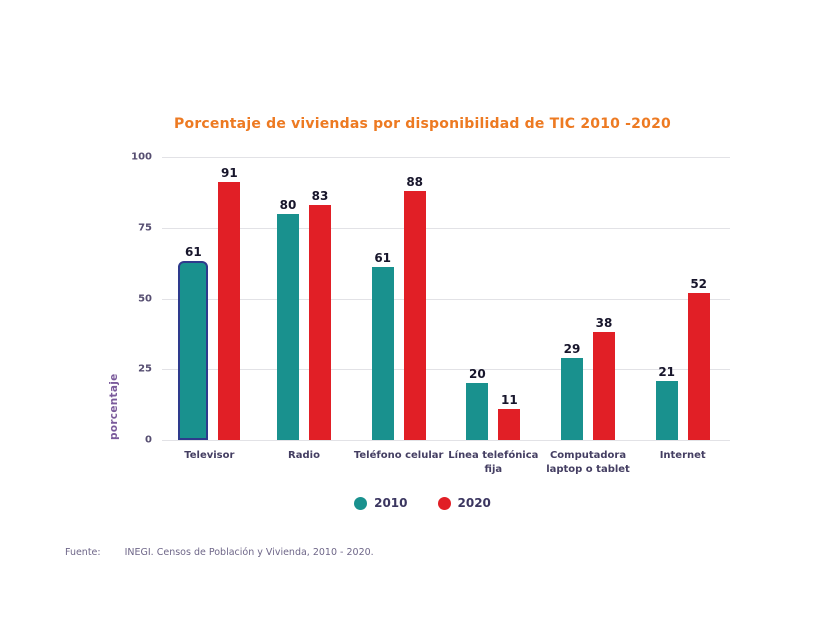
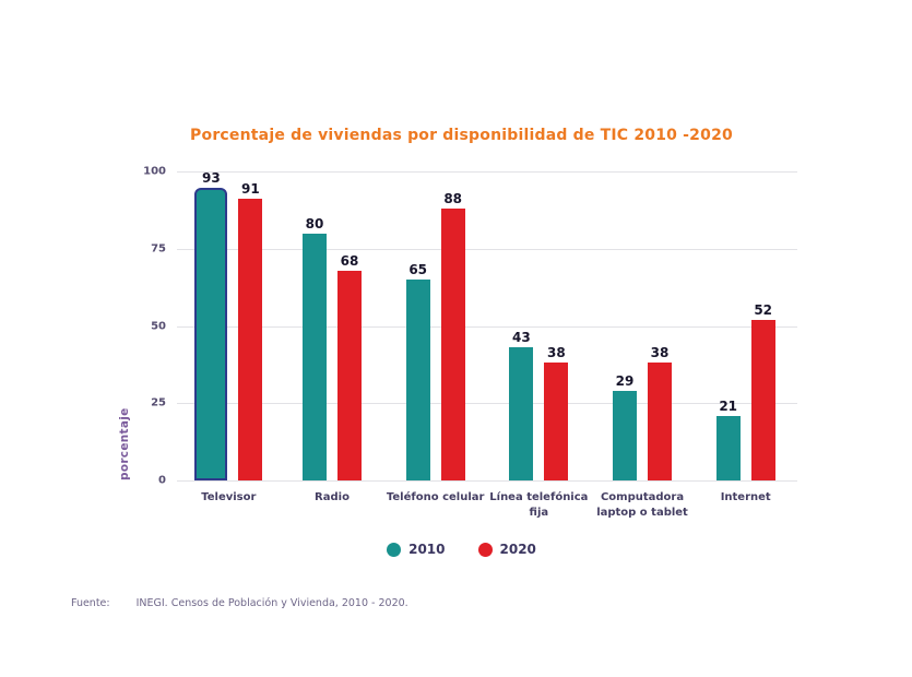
2010/Televisor: 61 -> 93
2020/Radio: 83 -> 68
2010/Teléfono celular: 61 -> 65
2010/Línea telefónica fija: 20 -> 43
2020/Línea telefónica fija: 11 -> 38
